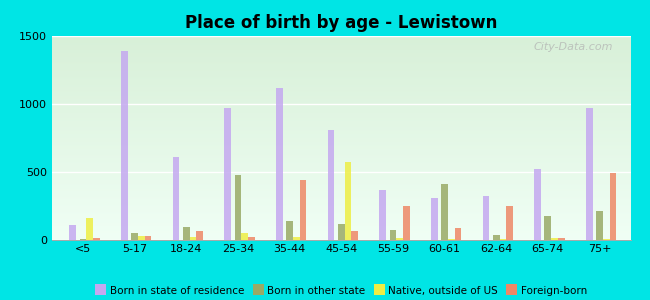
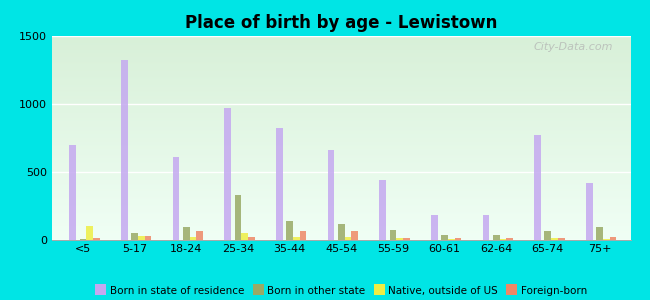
Born in state of residence/<5: 110 -> 700
Native, outside of US/<5: 160 -> 100
Born in state of residence/5-17: 1390 -> 1320
Born in other state/25-34: 480 -> 330
Born in state of residence/35-44: 1120 -> 820
Foreign-born/35-44: 440 -> 60
Born in state of residence/45-54: 810 -> 660
Native, outside of US/45-54: 570 -> 20
Born in state of residence/55-59: 370 -> 440
Foreign-born/55-59: 250 -> 20
Born in state of residence/60-61: 310 -> 180
Born in other state/60-61: 410 -> 40
Foreign-born/60-61: 90 -> 20
Born in state of residence/62-64: 320 -> 180
Foreign-born/62-64: 250 -> 20
Born in state of residence/65-74: 520 -> 780
Born in other state/65-74: 180 -> 60
Born in state of residence/75+: 970 -> 420
Born in other state/75+: 210 -> 100
Foreign-born/75+: 490 -> 20
